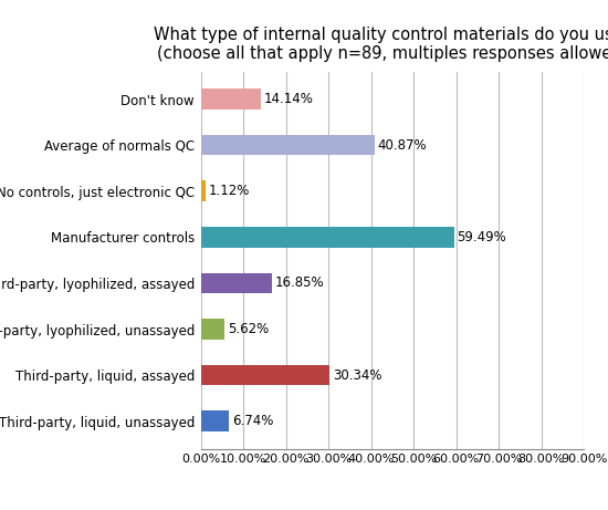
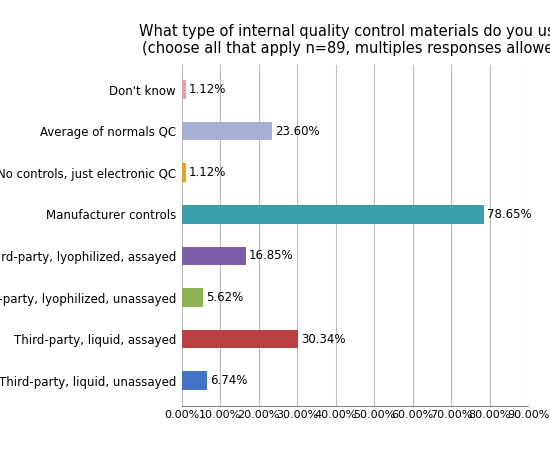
Don't know: 14.14% -> 1.12%
Average of normals QC: 40.87% -> 23.60%
Manufacturer controls: 59.49% -> 78.65%
